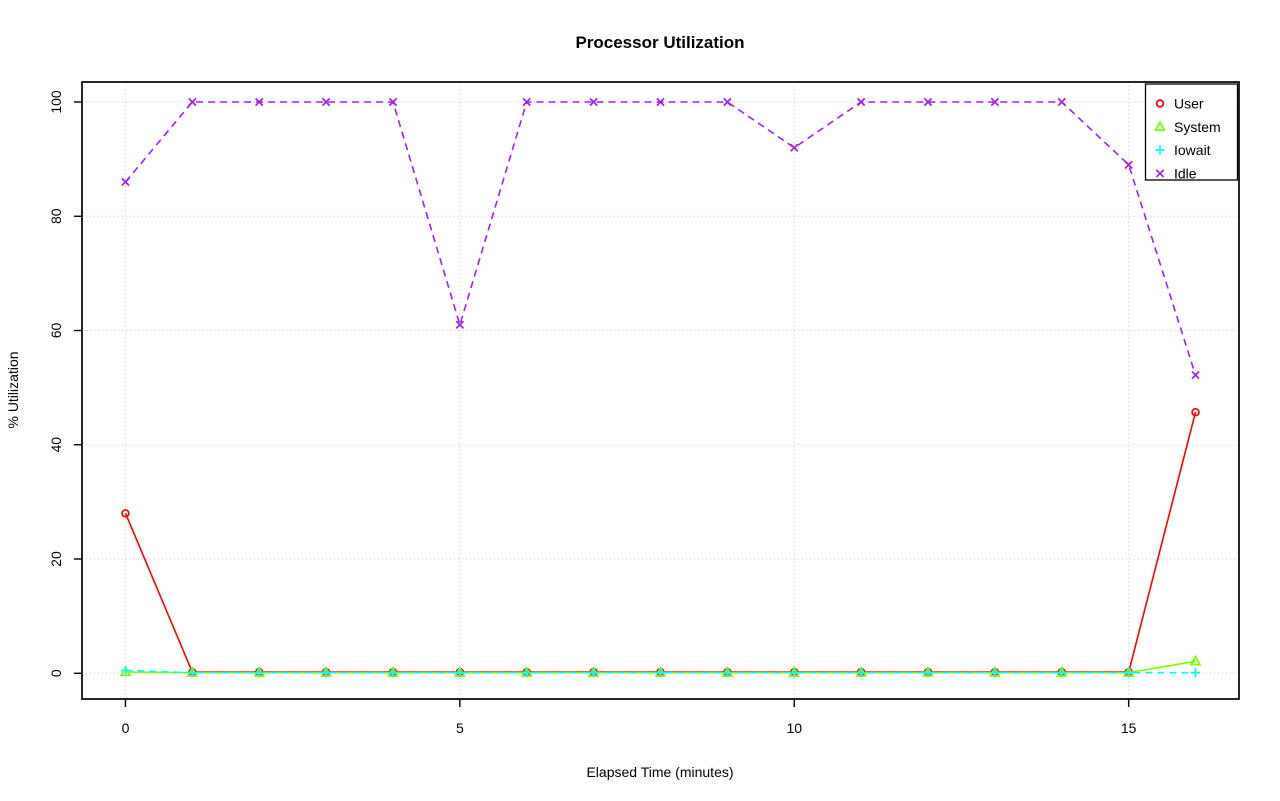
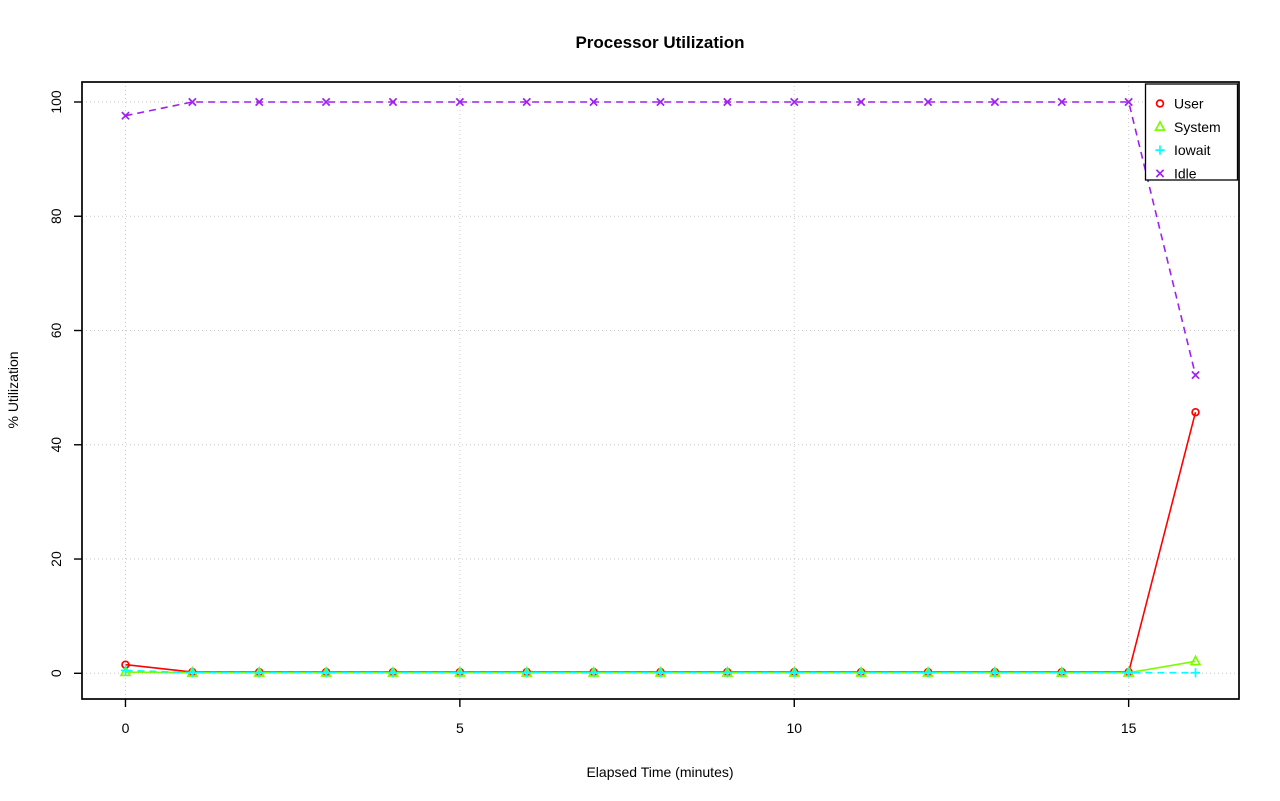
User/0: 28 -> 2
Idle/0: 86 -> 98
Idle/5: 61 -> 100
Idle/10: 92 -> 100
Idle/15: 89 -> 100
